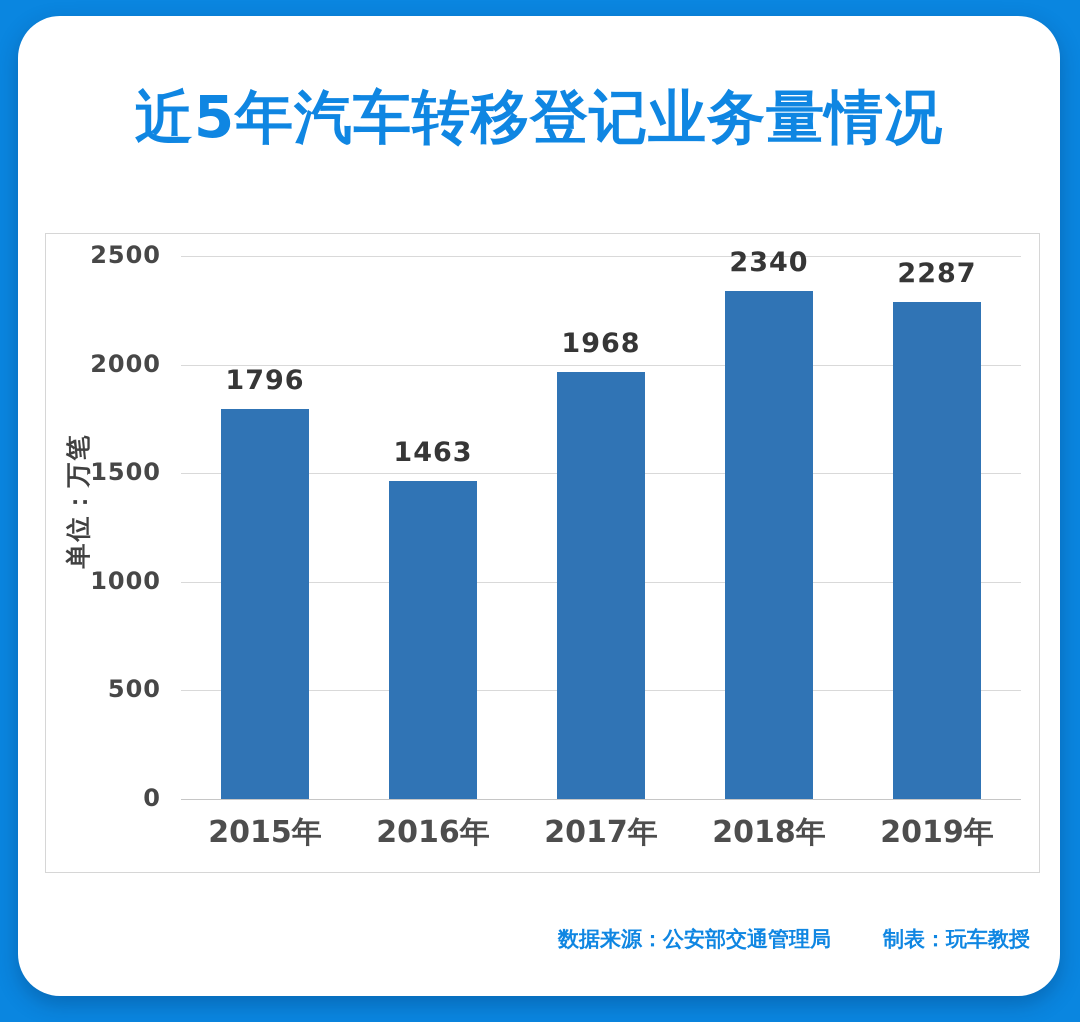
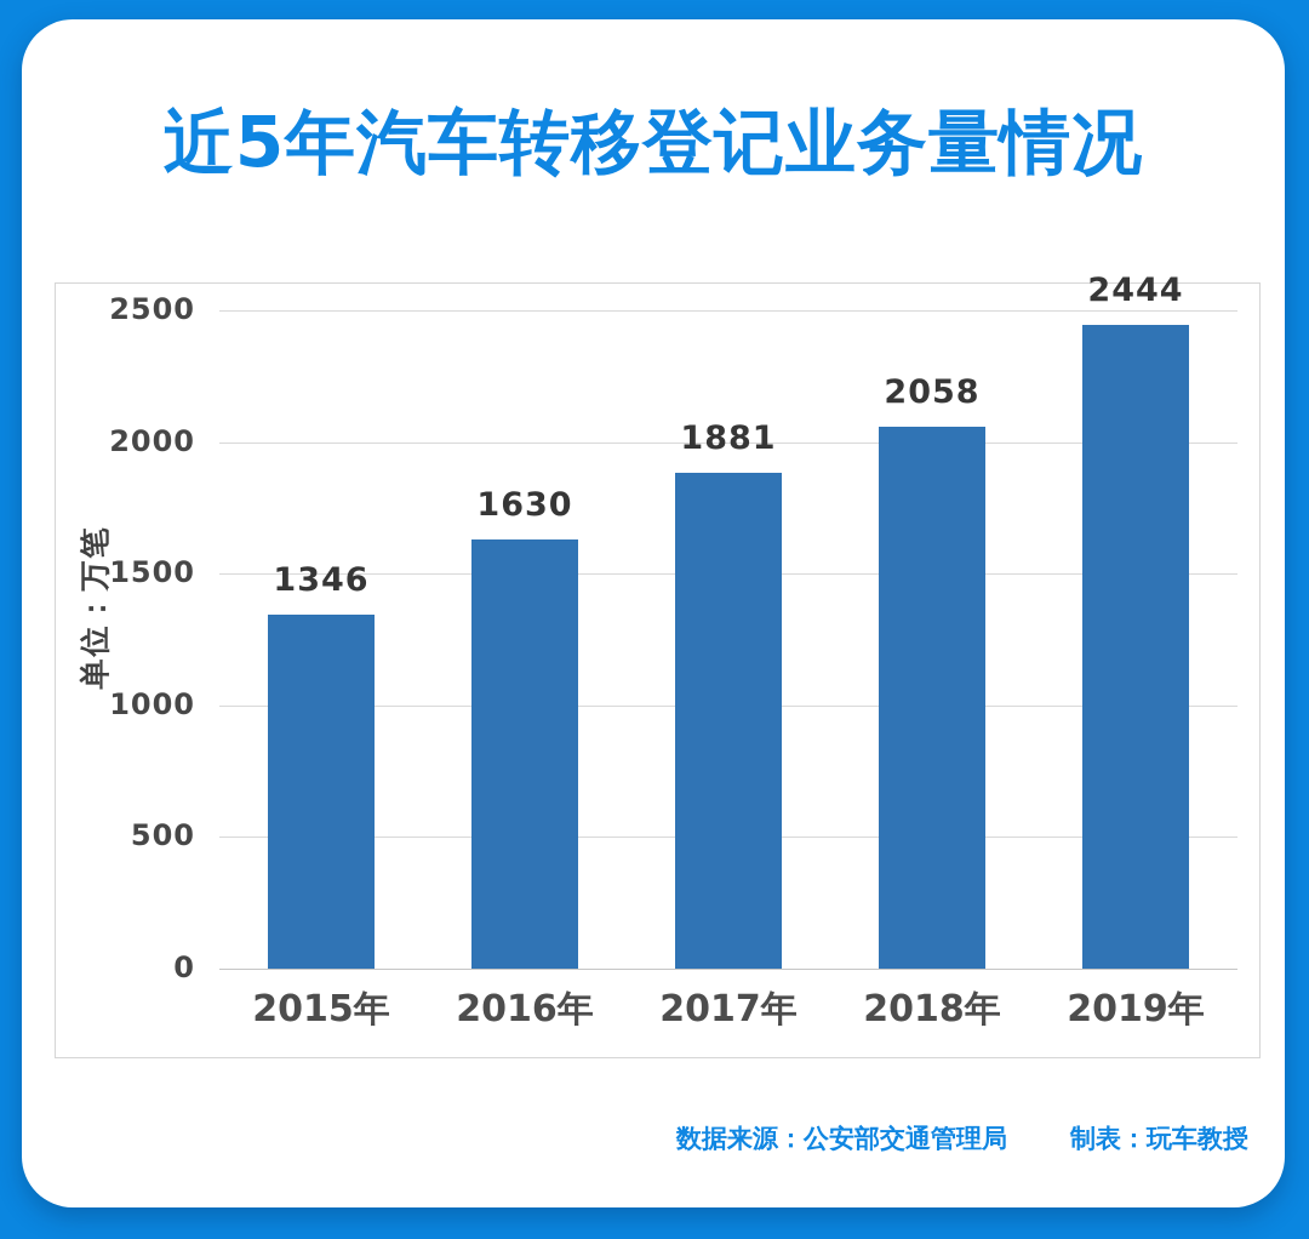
2015年: 1796 -> 1346
2016年: 1463 -> 1630
2017年: 1968 -> 1881
2018年: 2340 -> 2058
2019年: 2287 -> 2444
